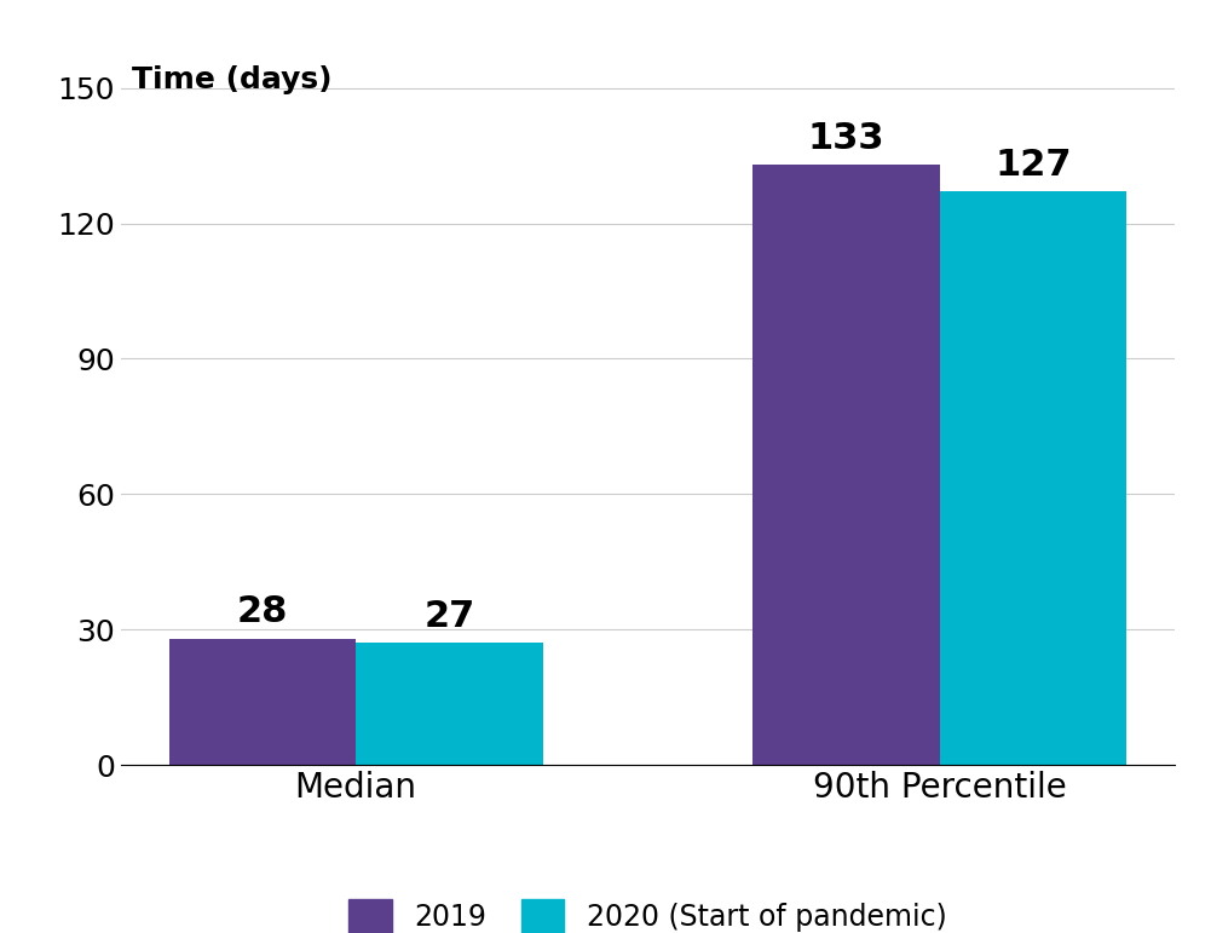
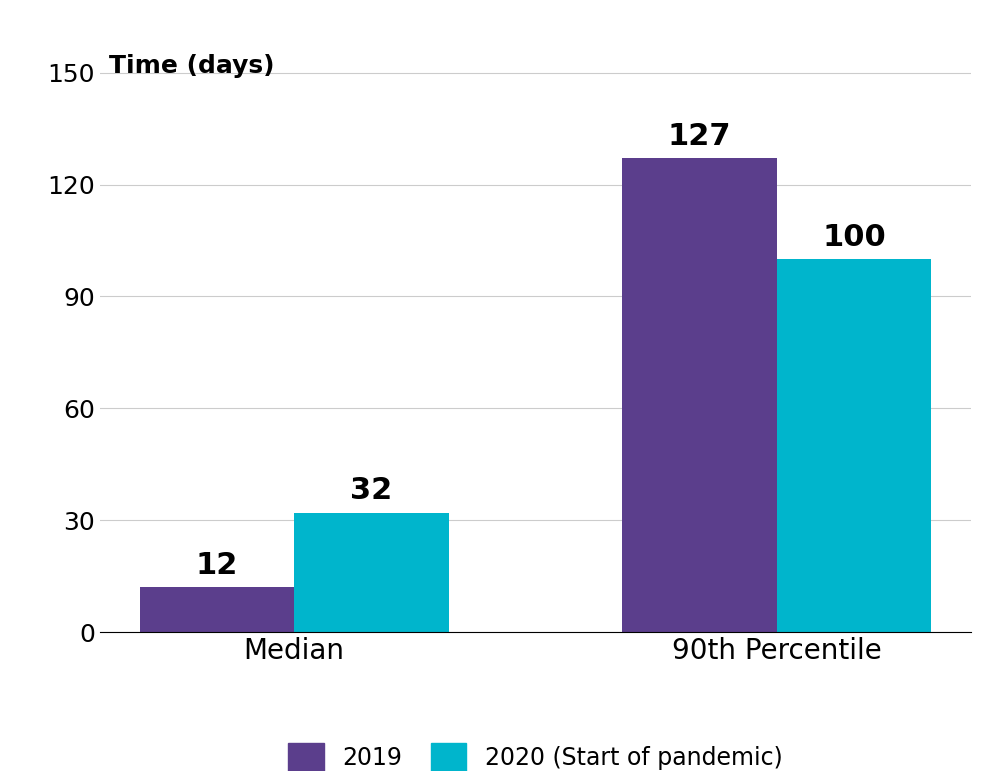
2019/Median: 28 -> 12
2020 (Start of pandemic)/Median: 27 -> 32
2019/90th Percentile: 133 -> 127
2020 (Start of pandemic)/90th Percentile: 127 -> 100
